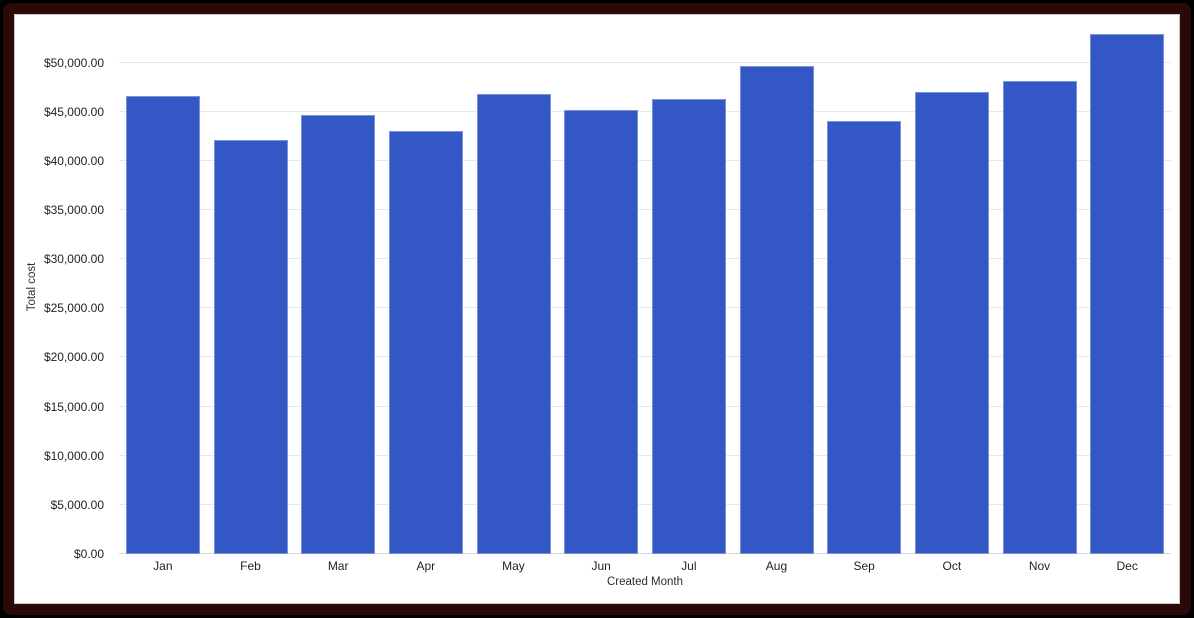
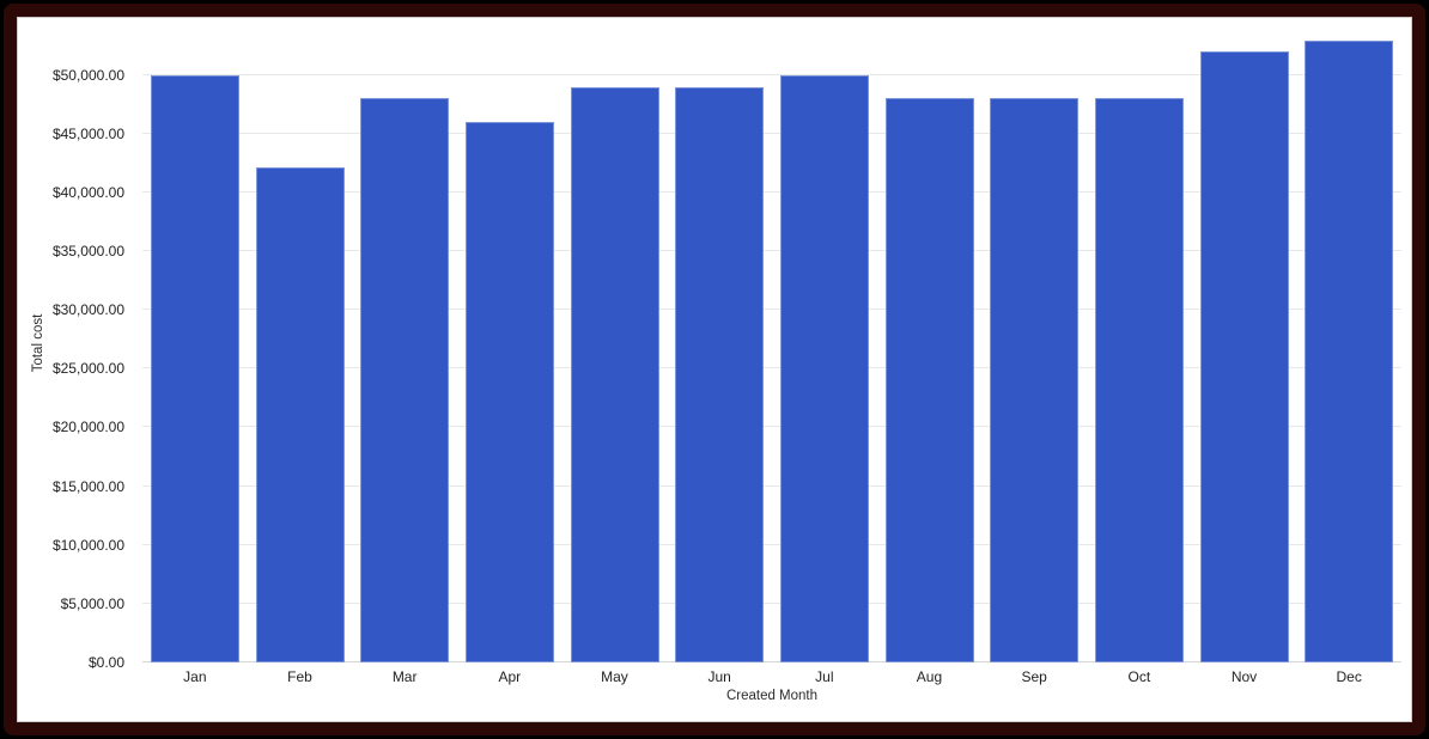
Jan: $47000 -> $50000
Mar: $45000 -> $48000
Apr: $43000 -> $46000
May: $47000 -> $49000
Jun: $45000 -> $49000
Jul: $46000 -> $50000
Aug: $50000 -> $48000
Sep: $44000 -> $48000
Oct: $47000 -> $48000
Nov: $48000 -> $52000
